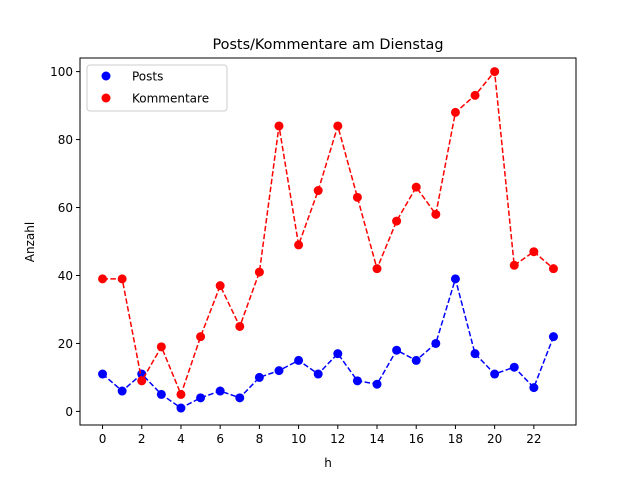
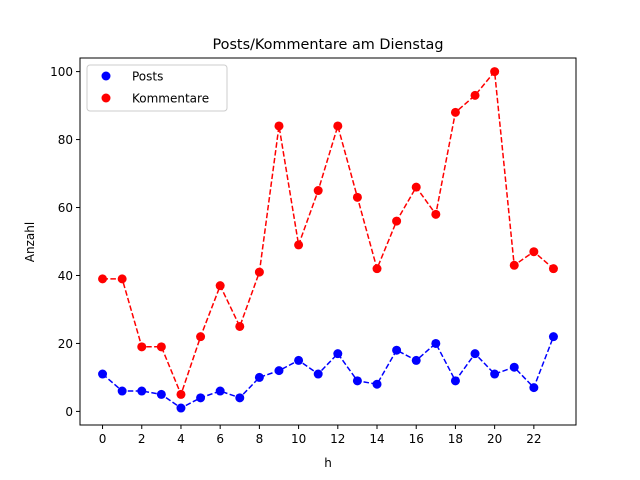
Posts/2: 11 -> 6
Kommentare/2: 9 -> 19
Posts/18: 39 -> 9
